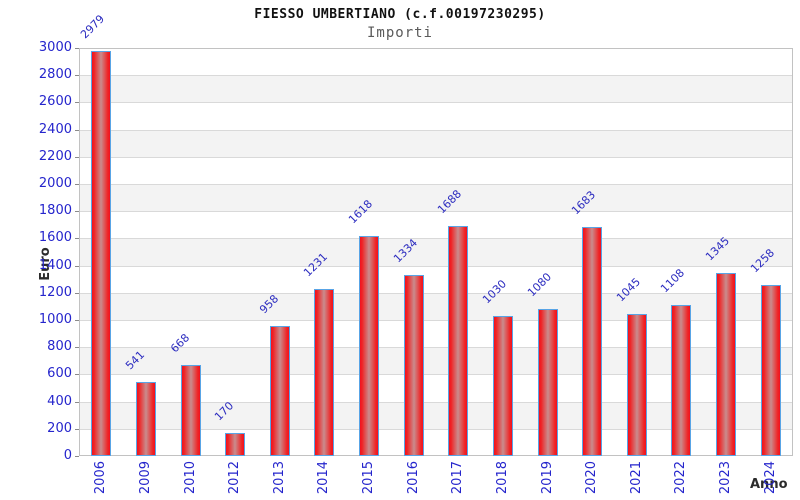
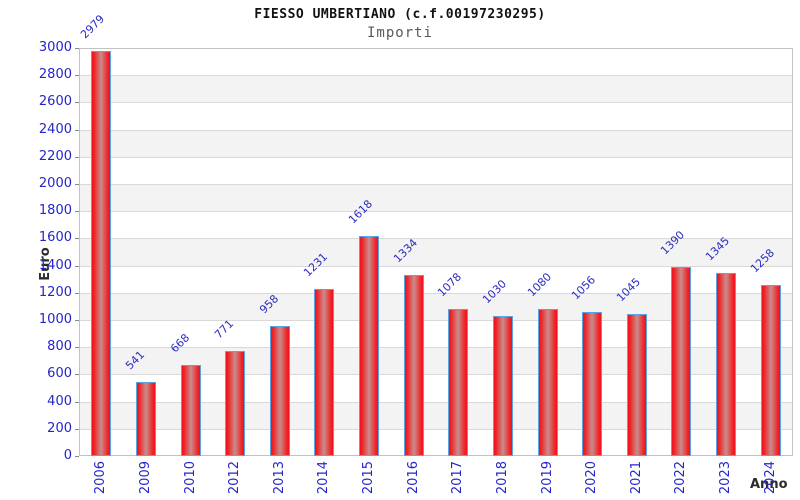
2012: 170 -> 771
2017: 1688 -> 1078
2020: 1683 -> 1056
2022: 1108 -> 1390
